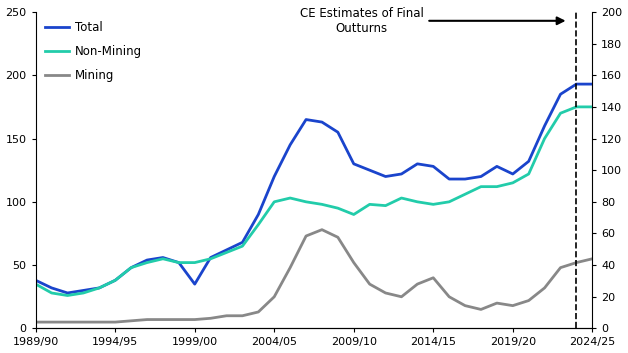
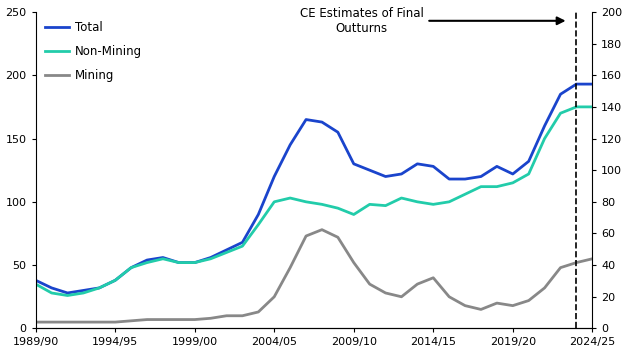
Total/1999/00: 35 -> 52
